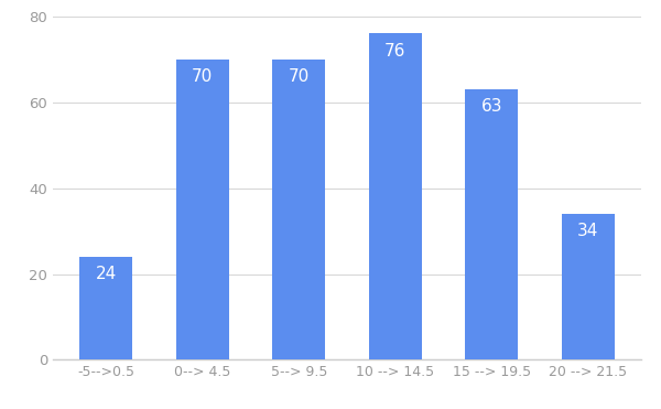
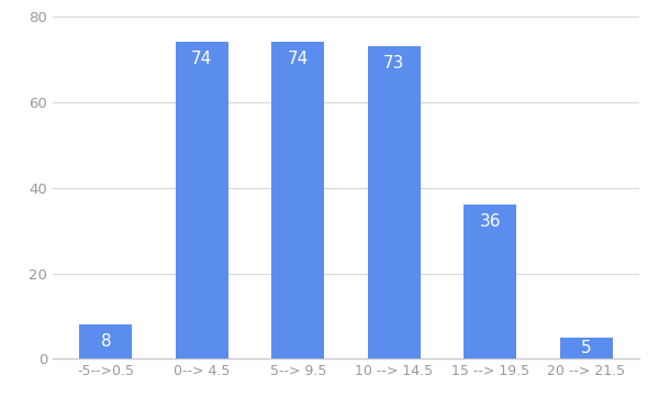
-5-->0.5: 24 -> 8
0--> 4.5: 70 -> 74
5--> 9.5: 70 -> 74
10 --> 14.5: 76 -> 73
15 --> 19.5: 63 -> 36
20 --> 21.5: 34 -> 5
